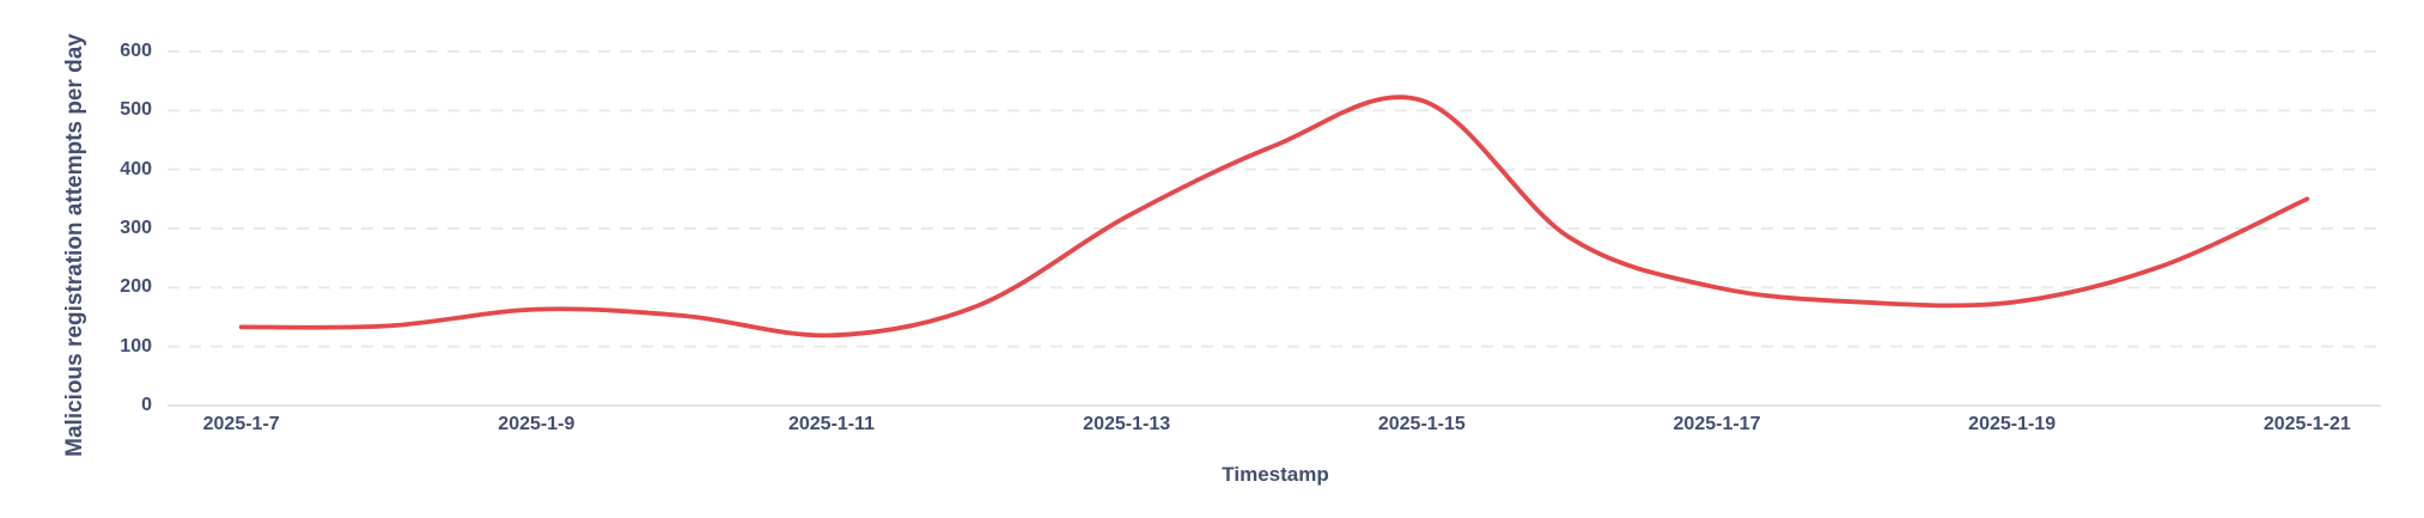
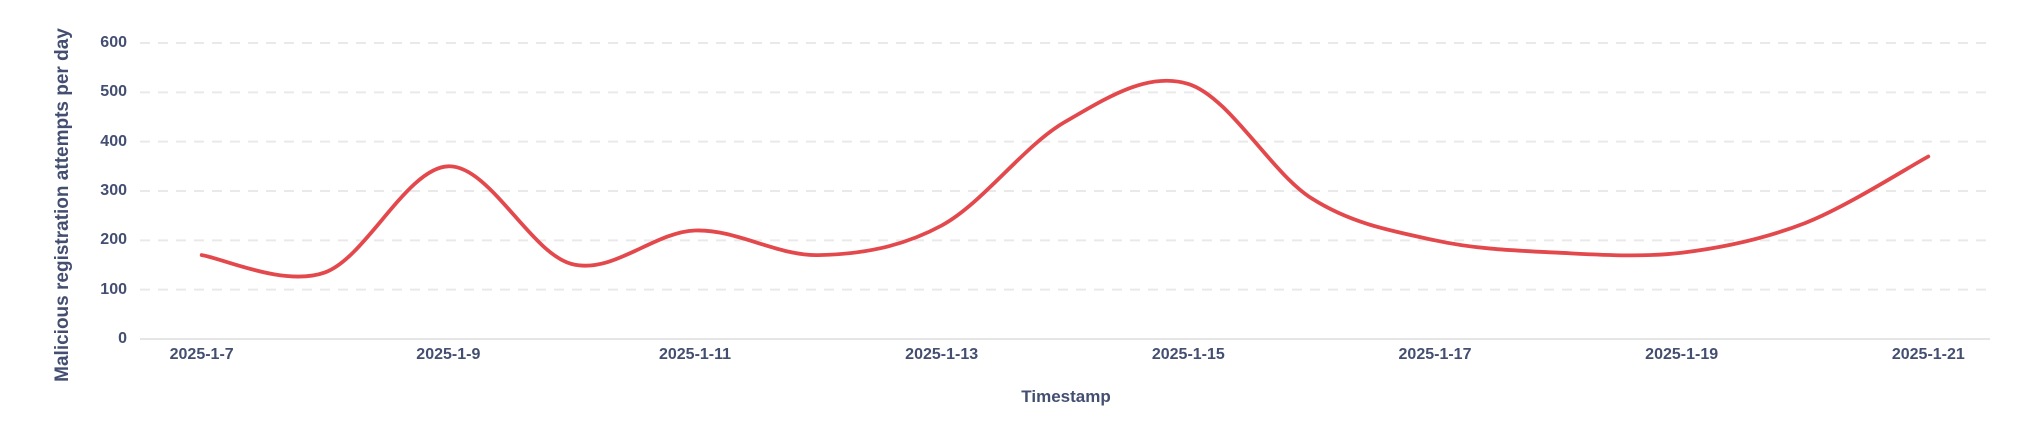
2025-1-7: 130 -> 170
2025-1-9: 160 -> 350
2025-1-11: 120 -> 220
2025-1-13: 320 -> 230
2025-1-21: 350 -> 370
